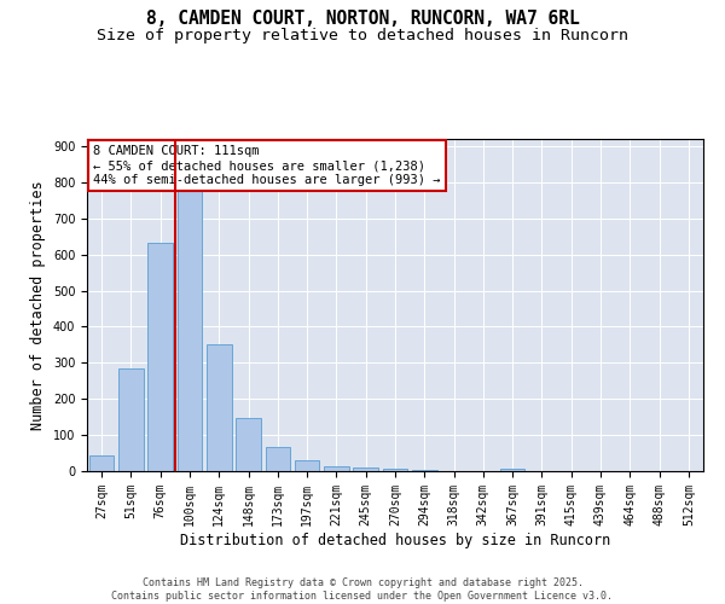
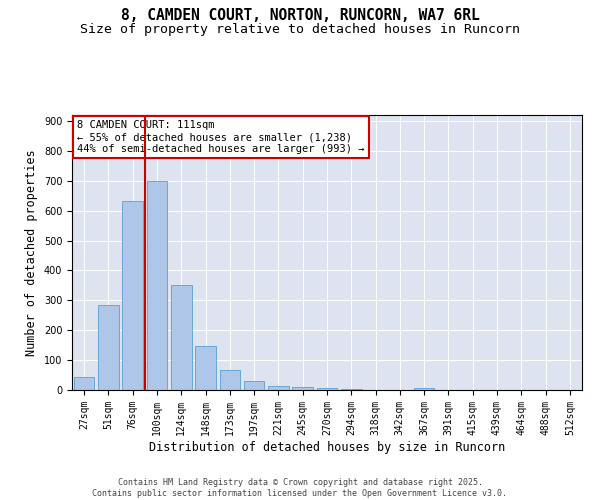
100sqm: 775 -> 700
